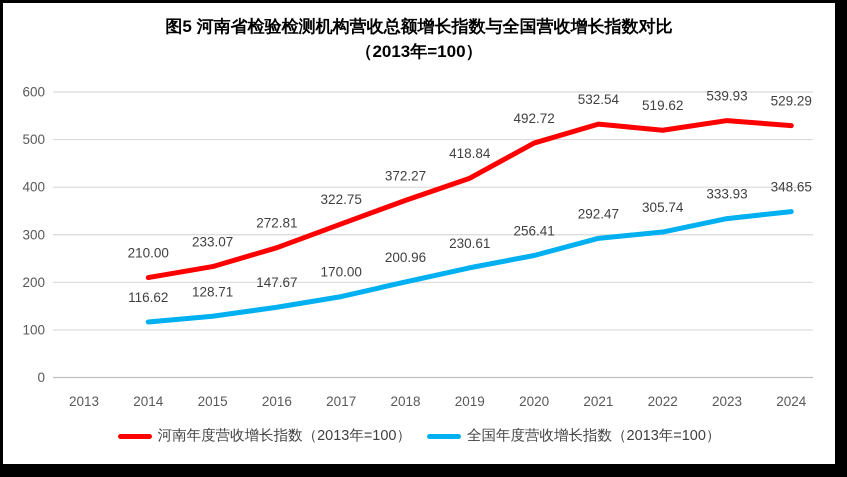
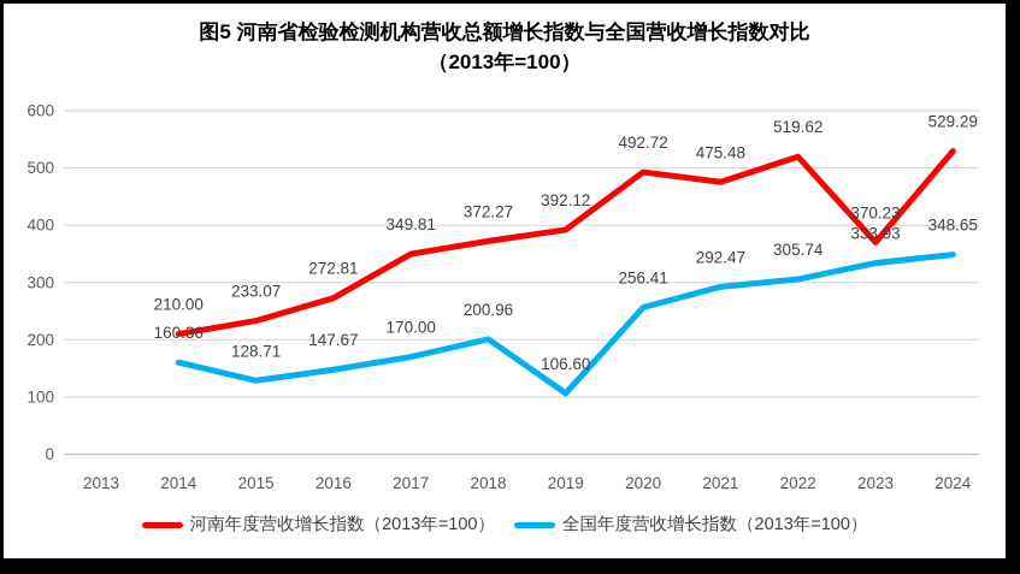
全国年度营收增长指数（2013年=100）/2014: 116.62 -> 160.36
河南年度营收增长指数（2013年=100）/2017: 322.75 -> 349.81
河南年度营收增长指数（2013年=100）/2019: 418.84 -> 392.12
全国年度营收增长指数（2013年=100）/2019: 230.61 -> 106.60
河南年度营收增长指数（2013年=100）/2021: 532.54 -> 475.48
河南年度营收增长指数（2013年=100）/2023: 539.93 -> 370.23
